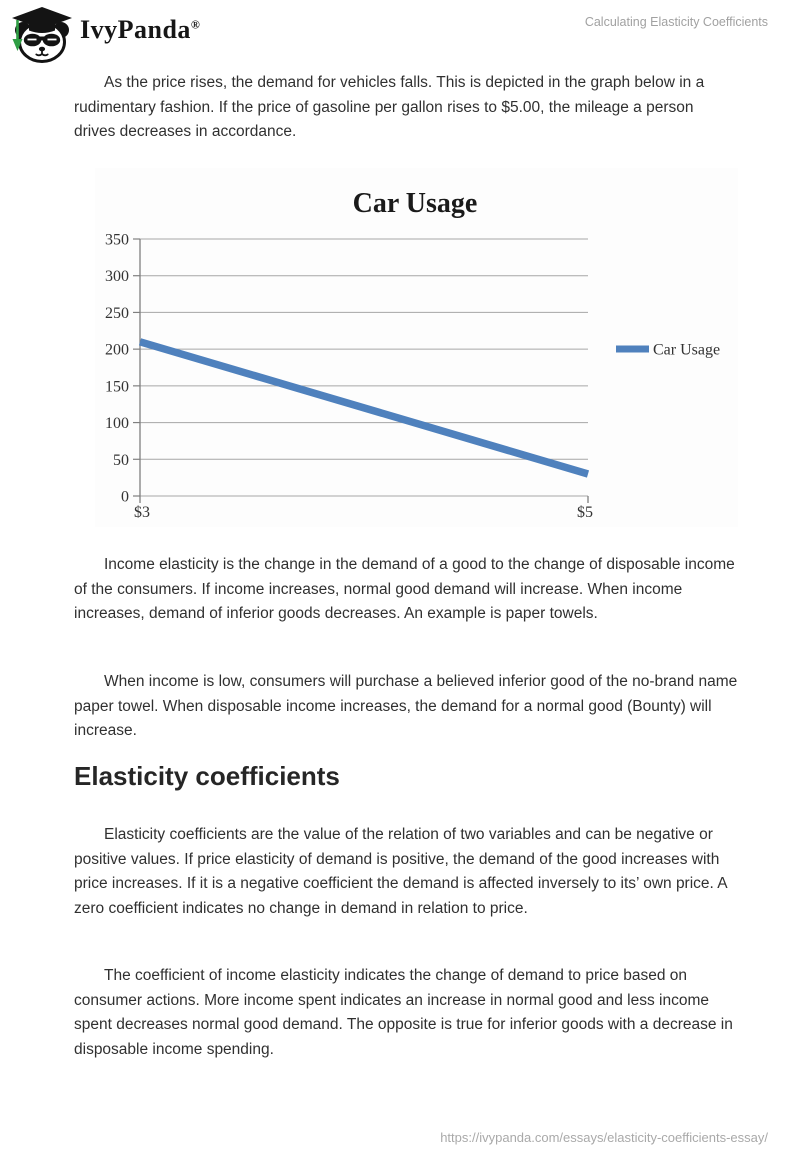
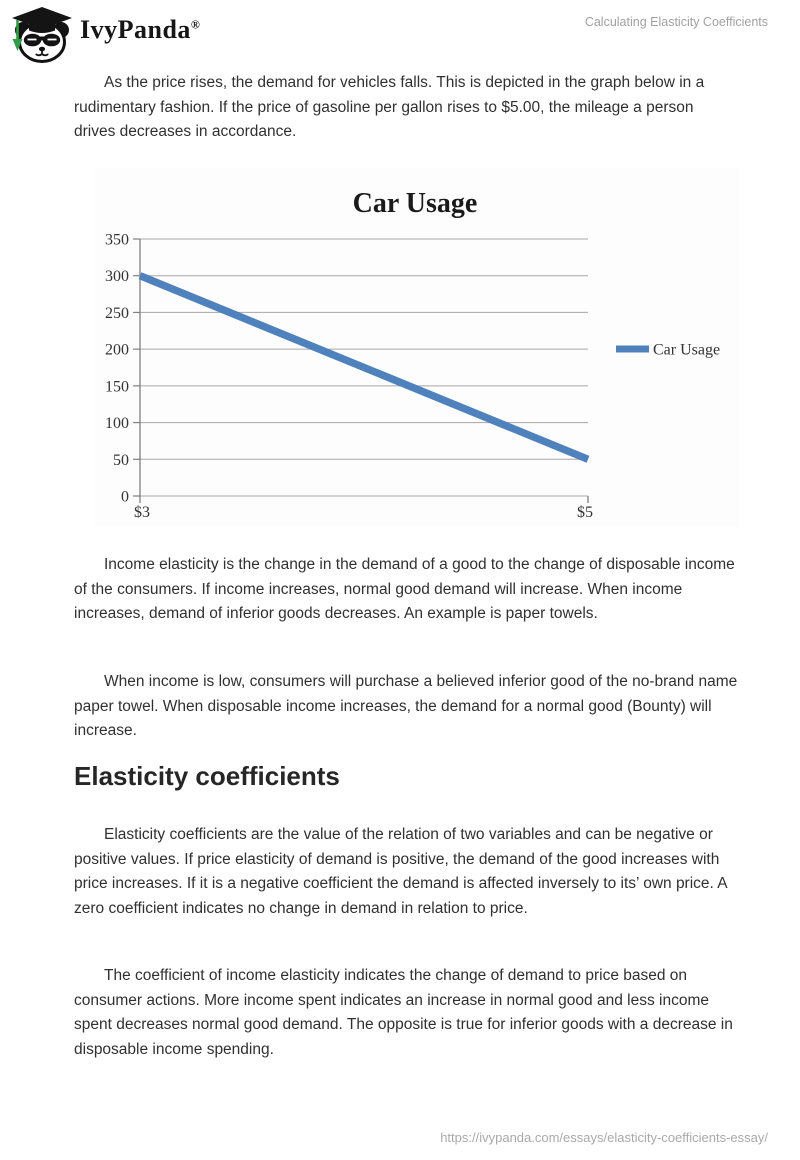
$3: 210 -> 300
$5: 30 -> 50
